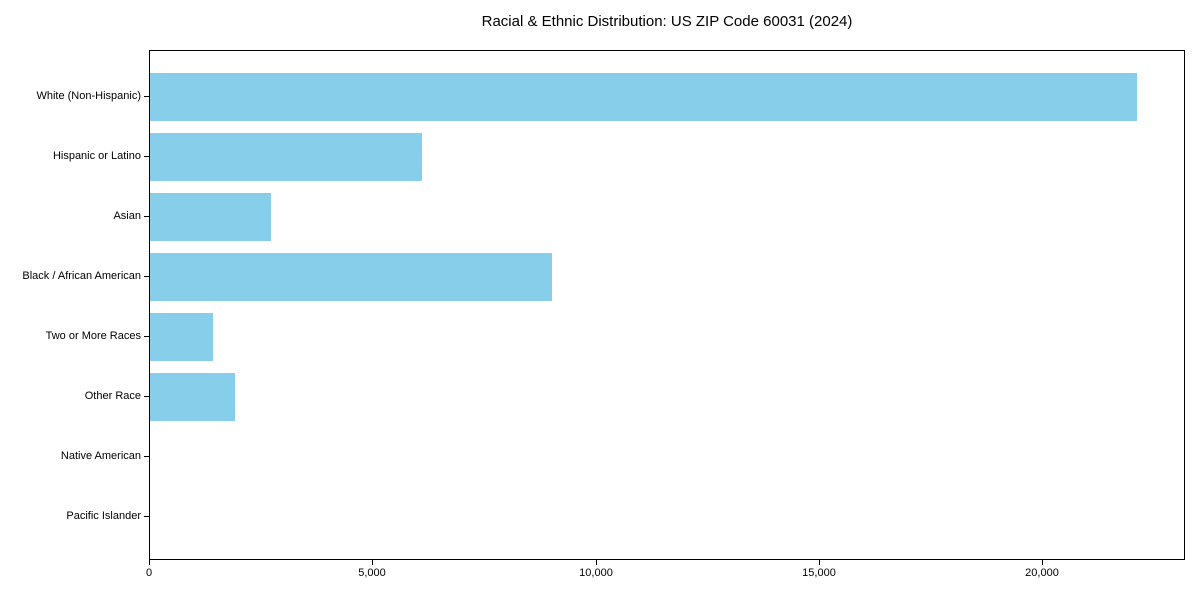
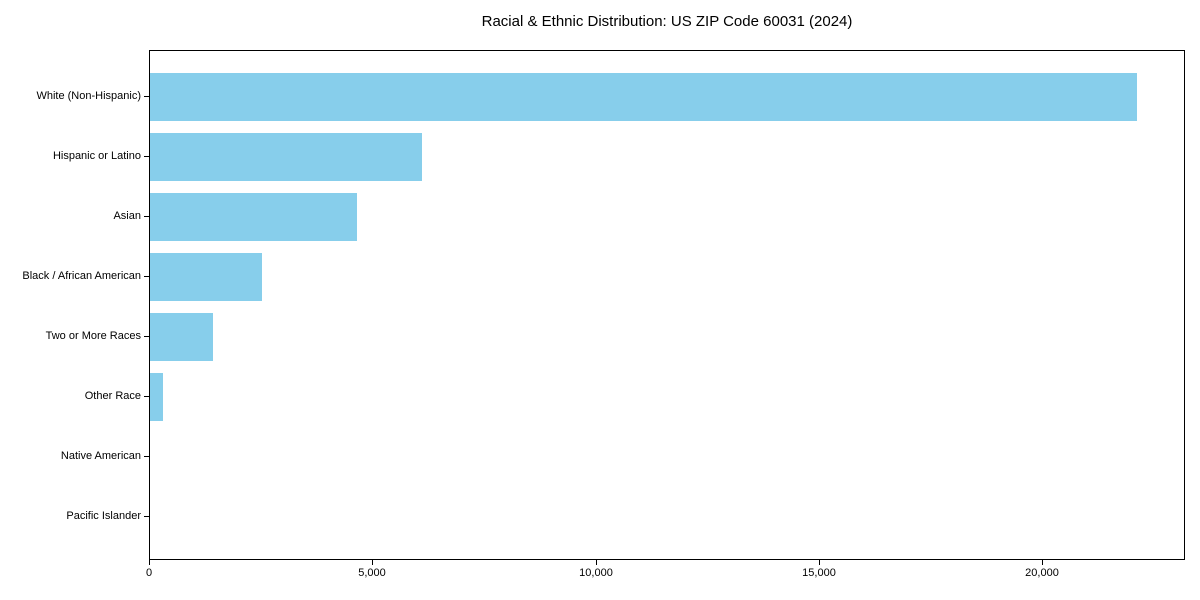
Asian: 2700 -> 4600
Black / African American: 9000 -> 2500
Other Race: 1900 -> 300
